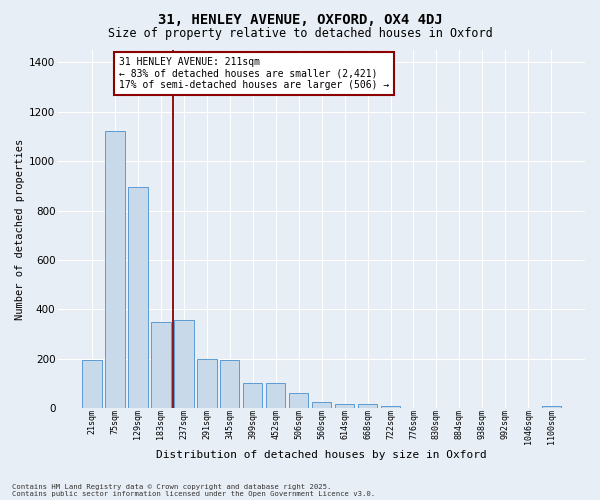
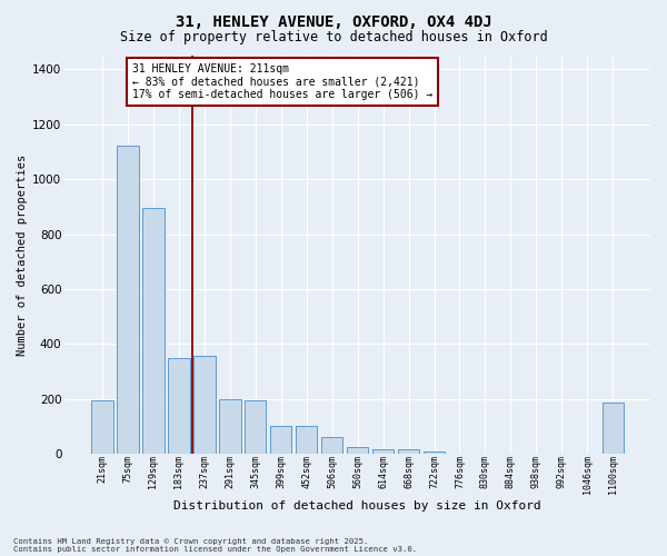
1100sqm: 10 -> 185
